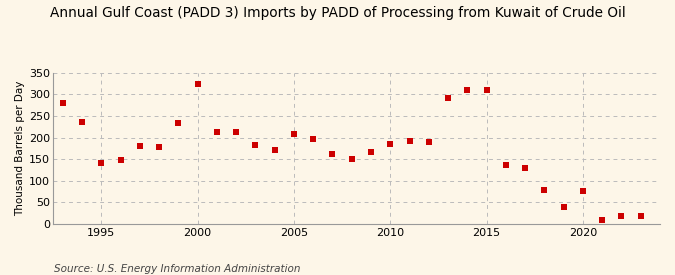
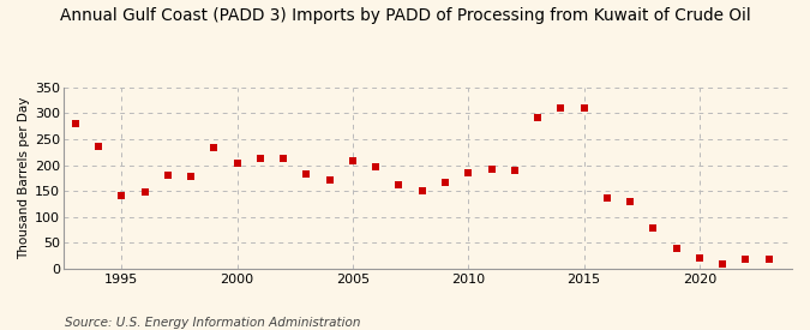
2000: 325 -> 204
2020: 75 -> 20
